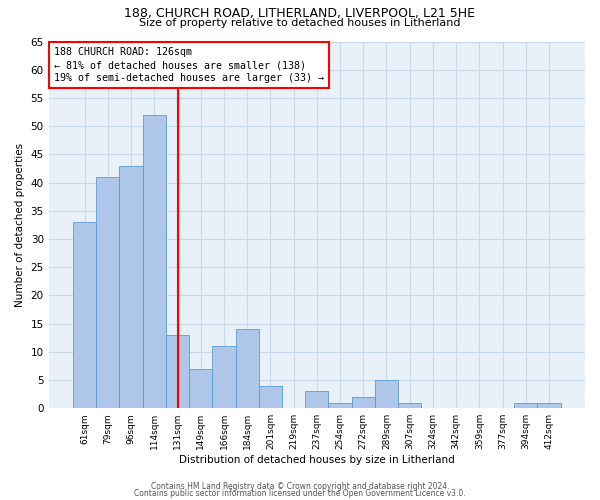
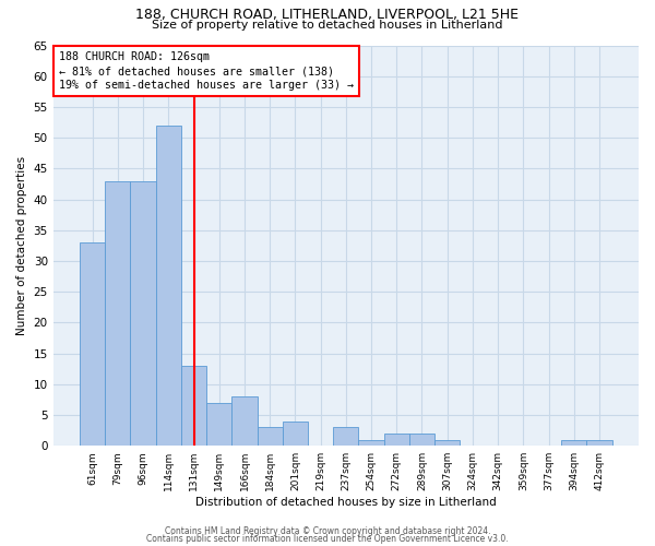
79sqm: 41 -> 43
166sqm: 11 -> 8
184sqm: 14 -> 3
289sqm: 5 -> 2
